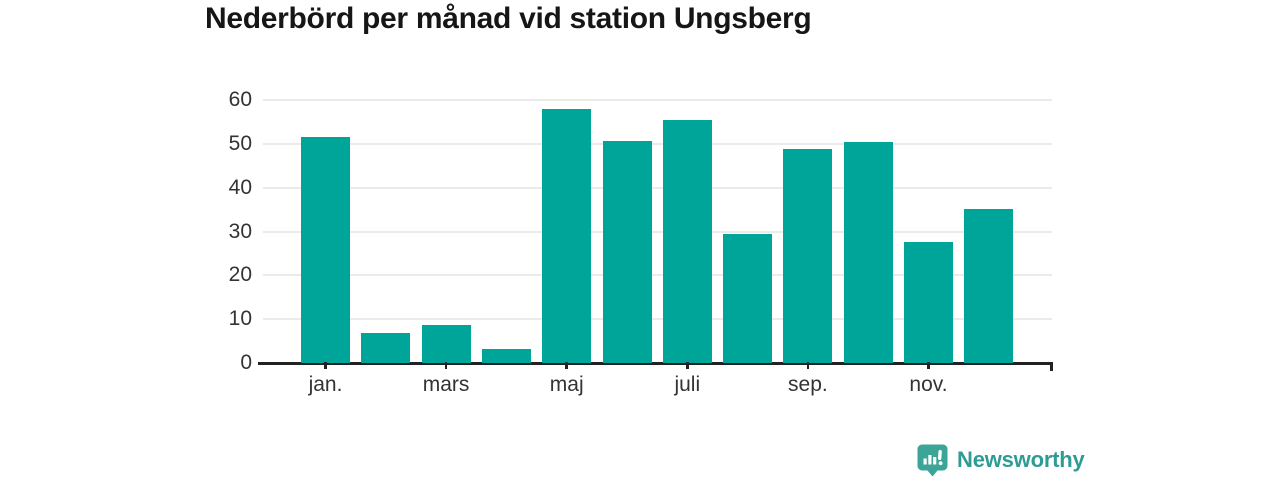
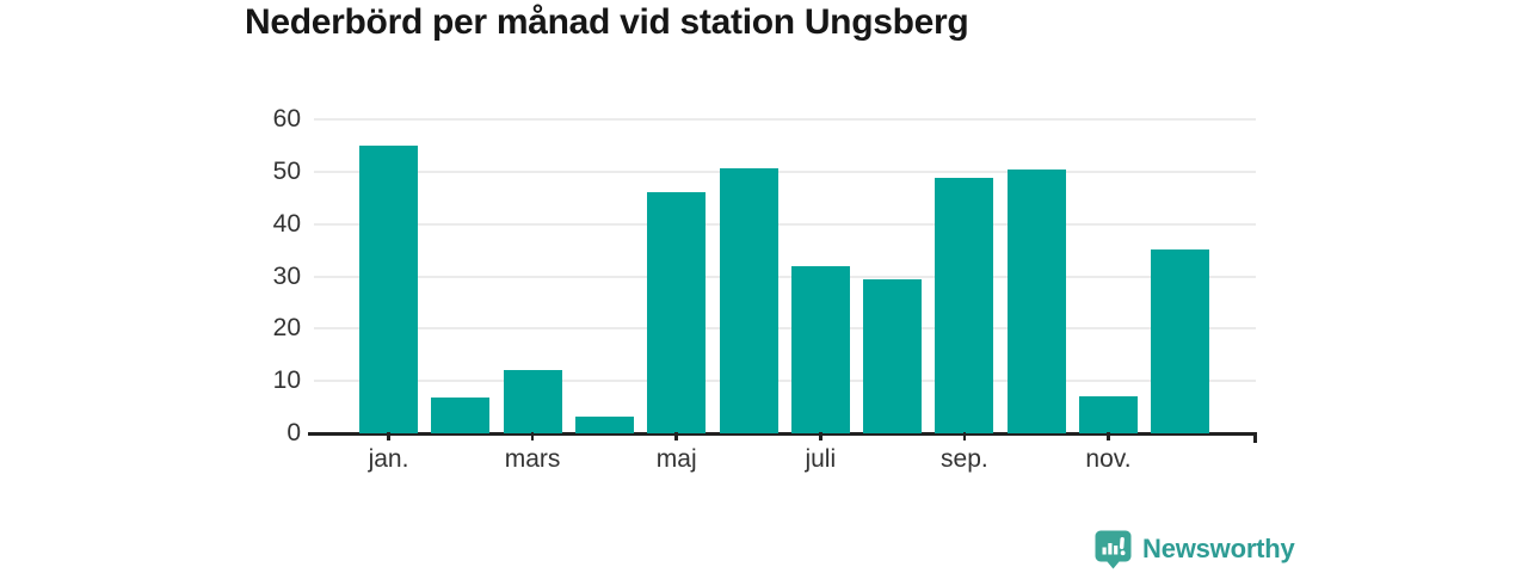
jan.: 52 -> 55
mars: 9 -> 12
maj: 58 -> 46
juli: 55 -> 32
nov.: 28 -> 7
